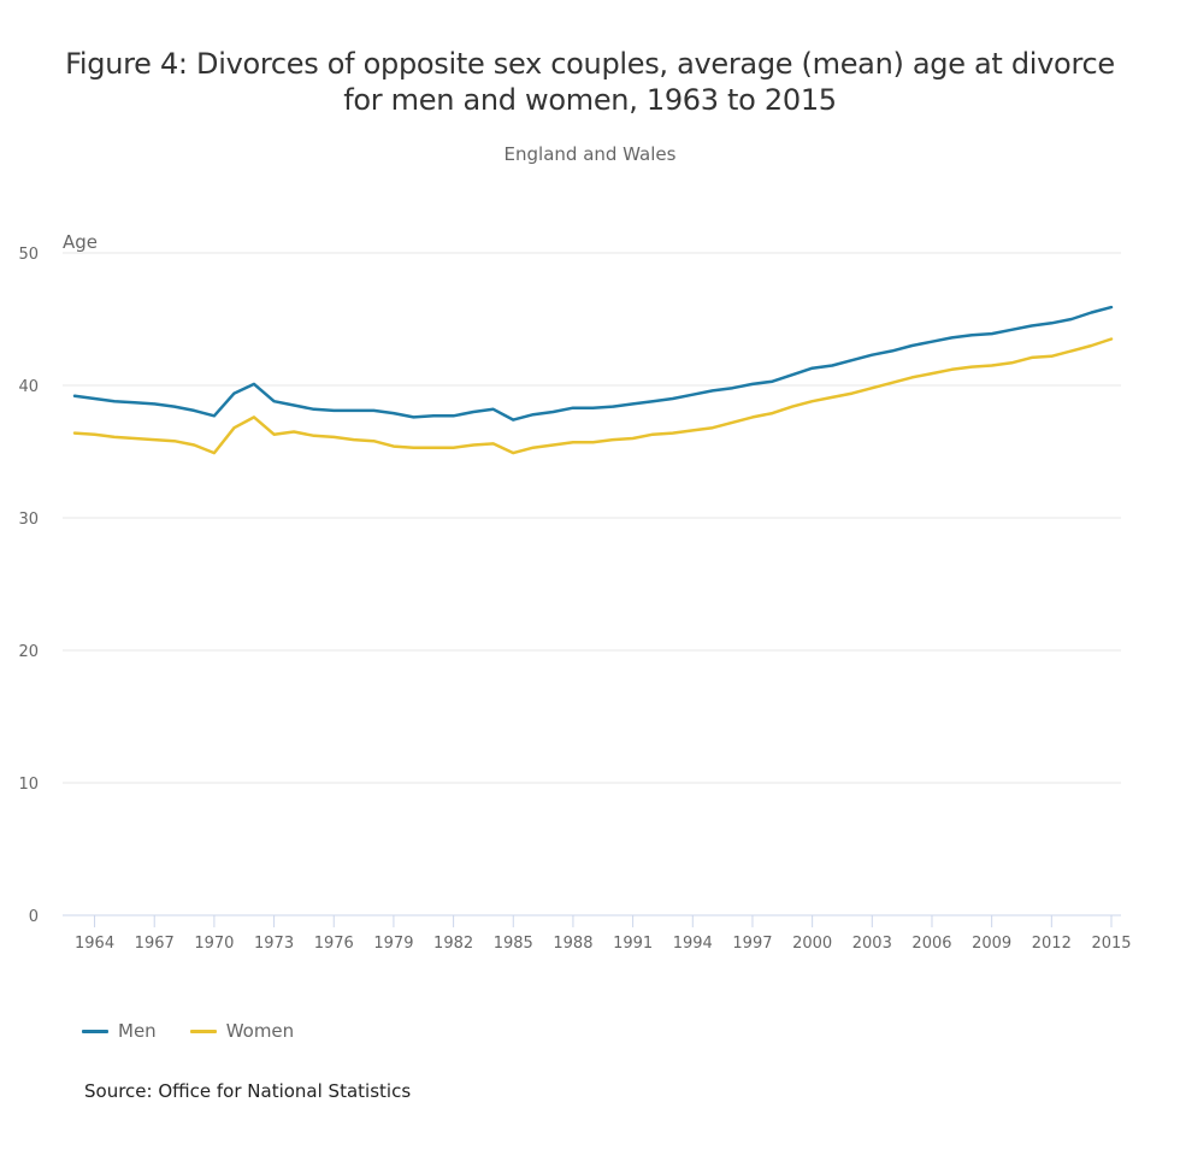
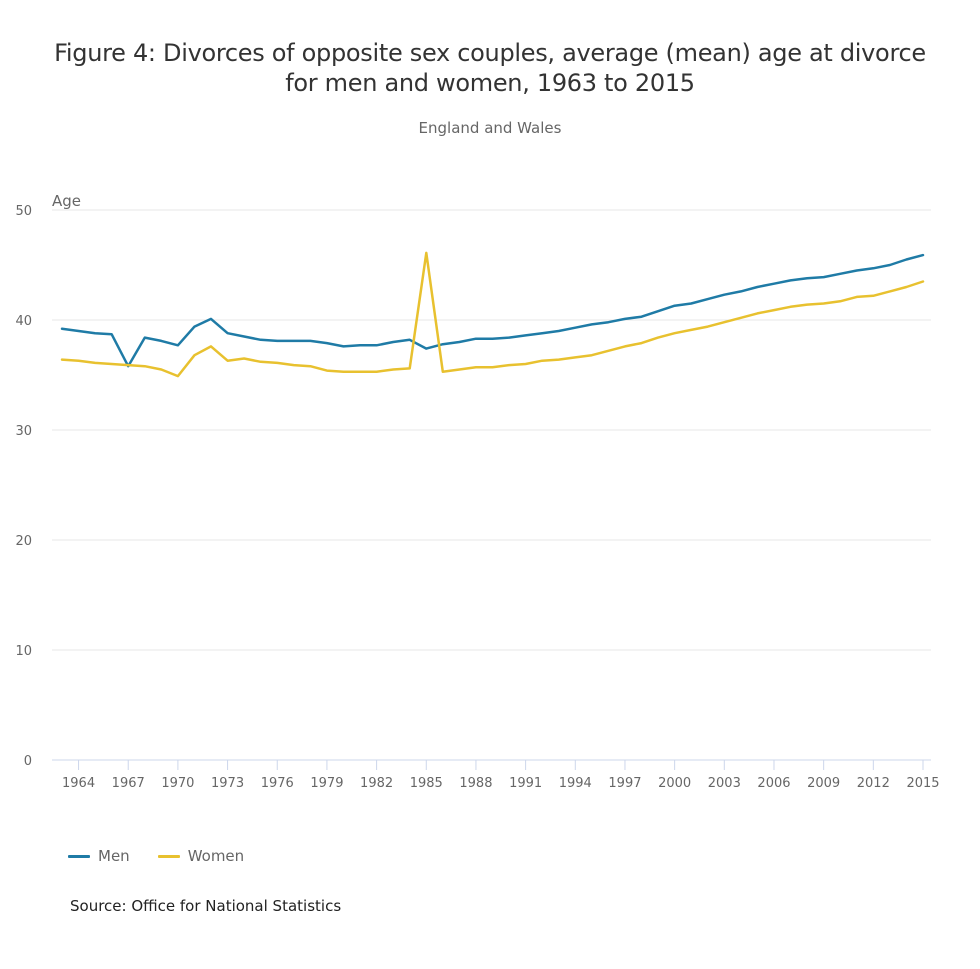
Men/1967: 38.6 -> 35.8
Women/1985: 34.9 -> 46.1
